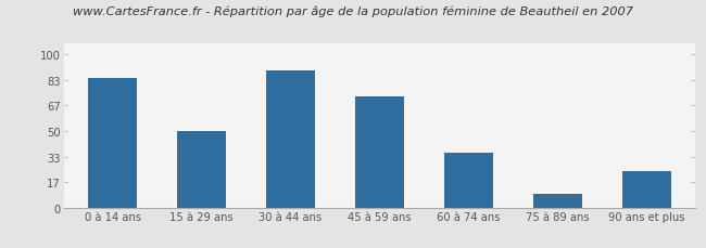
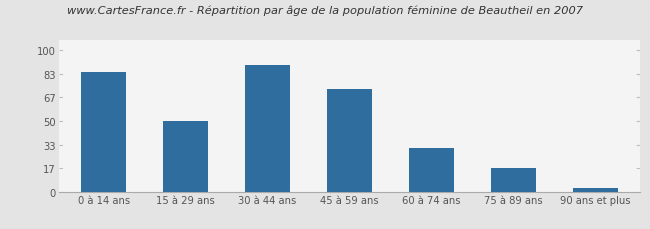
60 à 74 ans: 36 -> 31
75 à 89 ans: 9 -> 17
90 ans et plus: 24 -> 3
